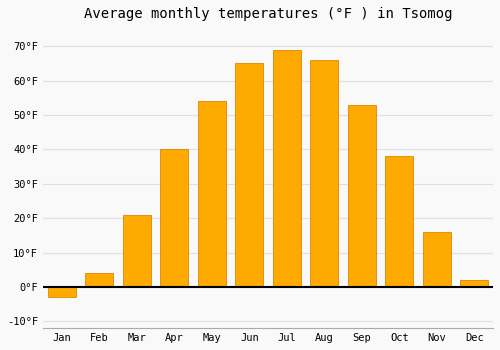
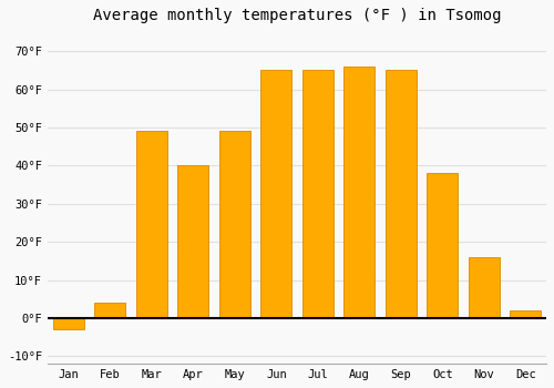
Mar: 21°F -> 49°F
May: 54°F -> 49°F
Jul: 69°F -> 65°F
Sep: 53°F -> 65°F
